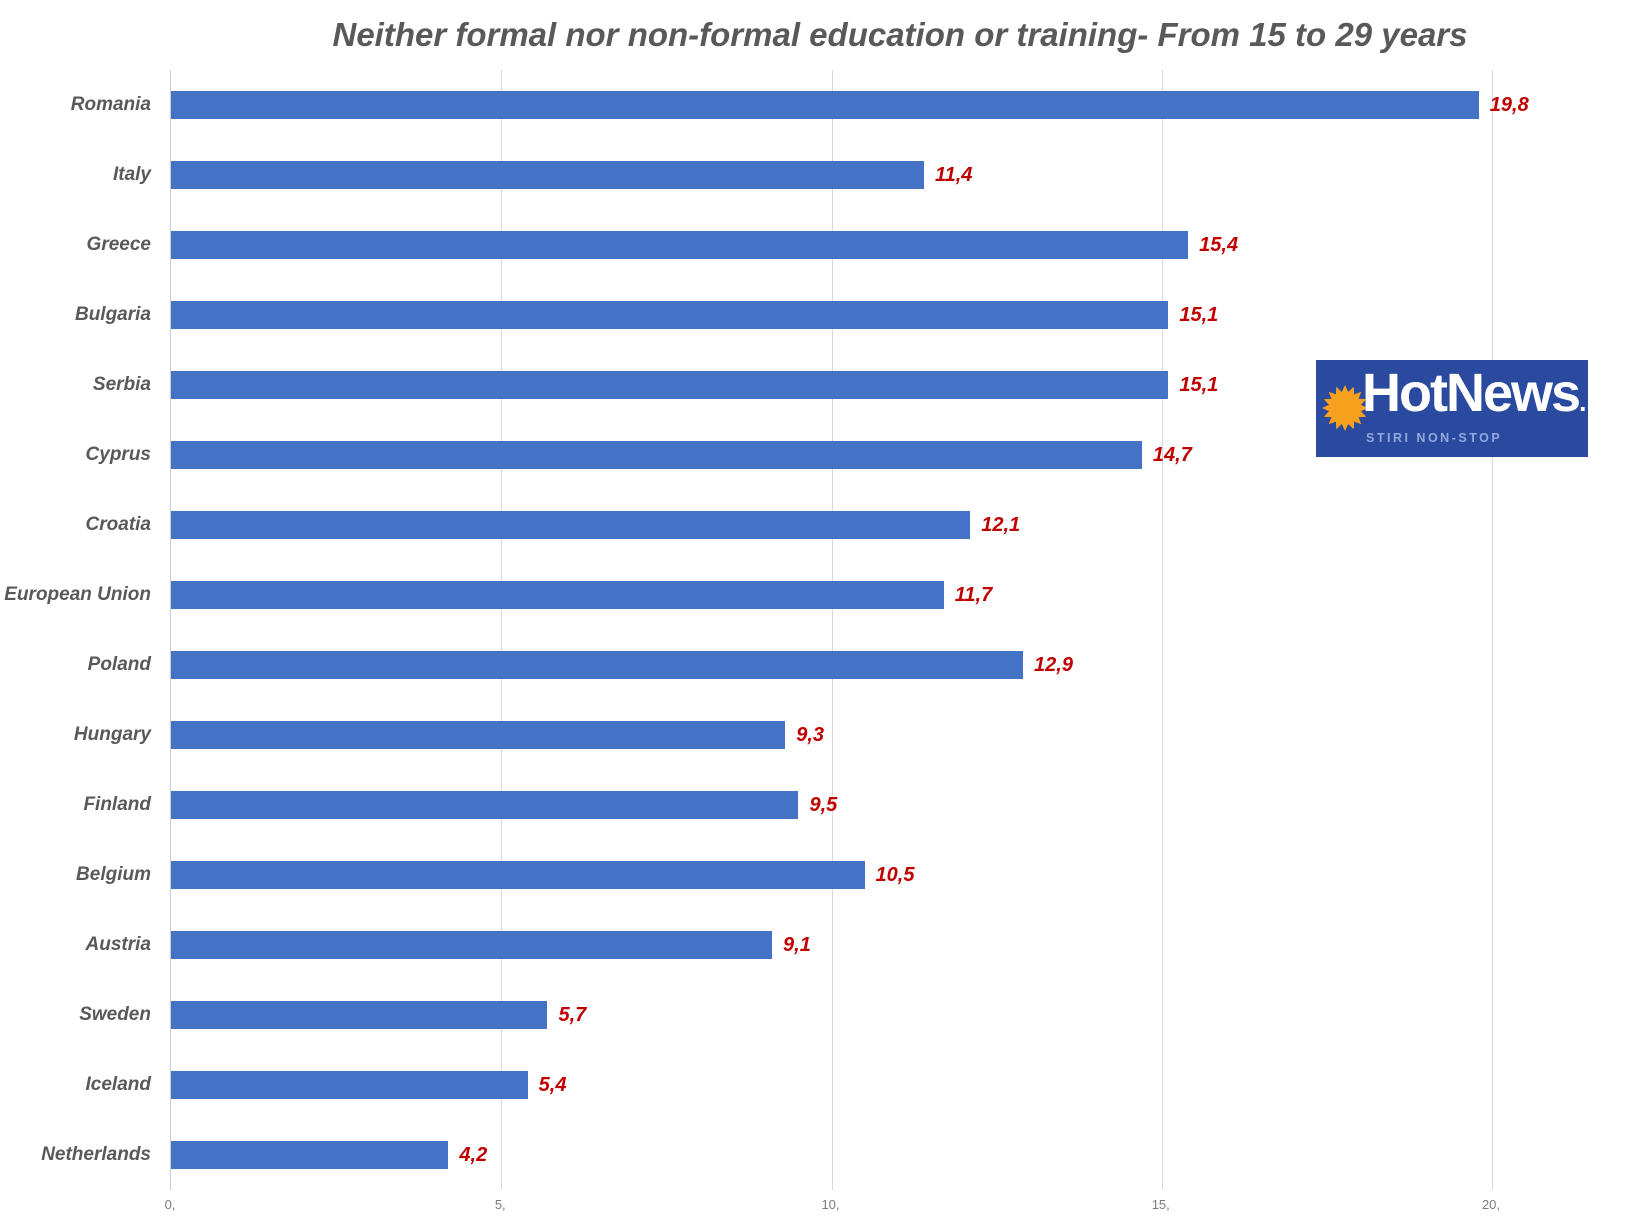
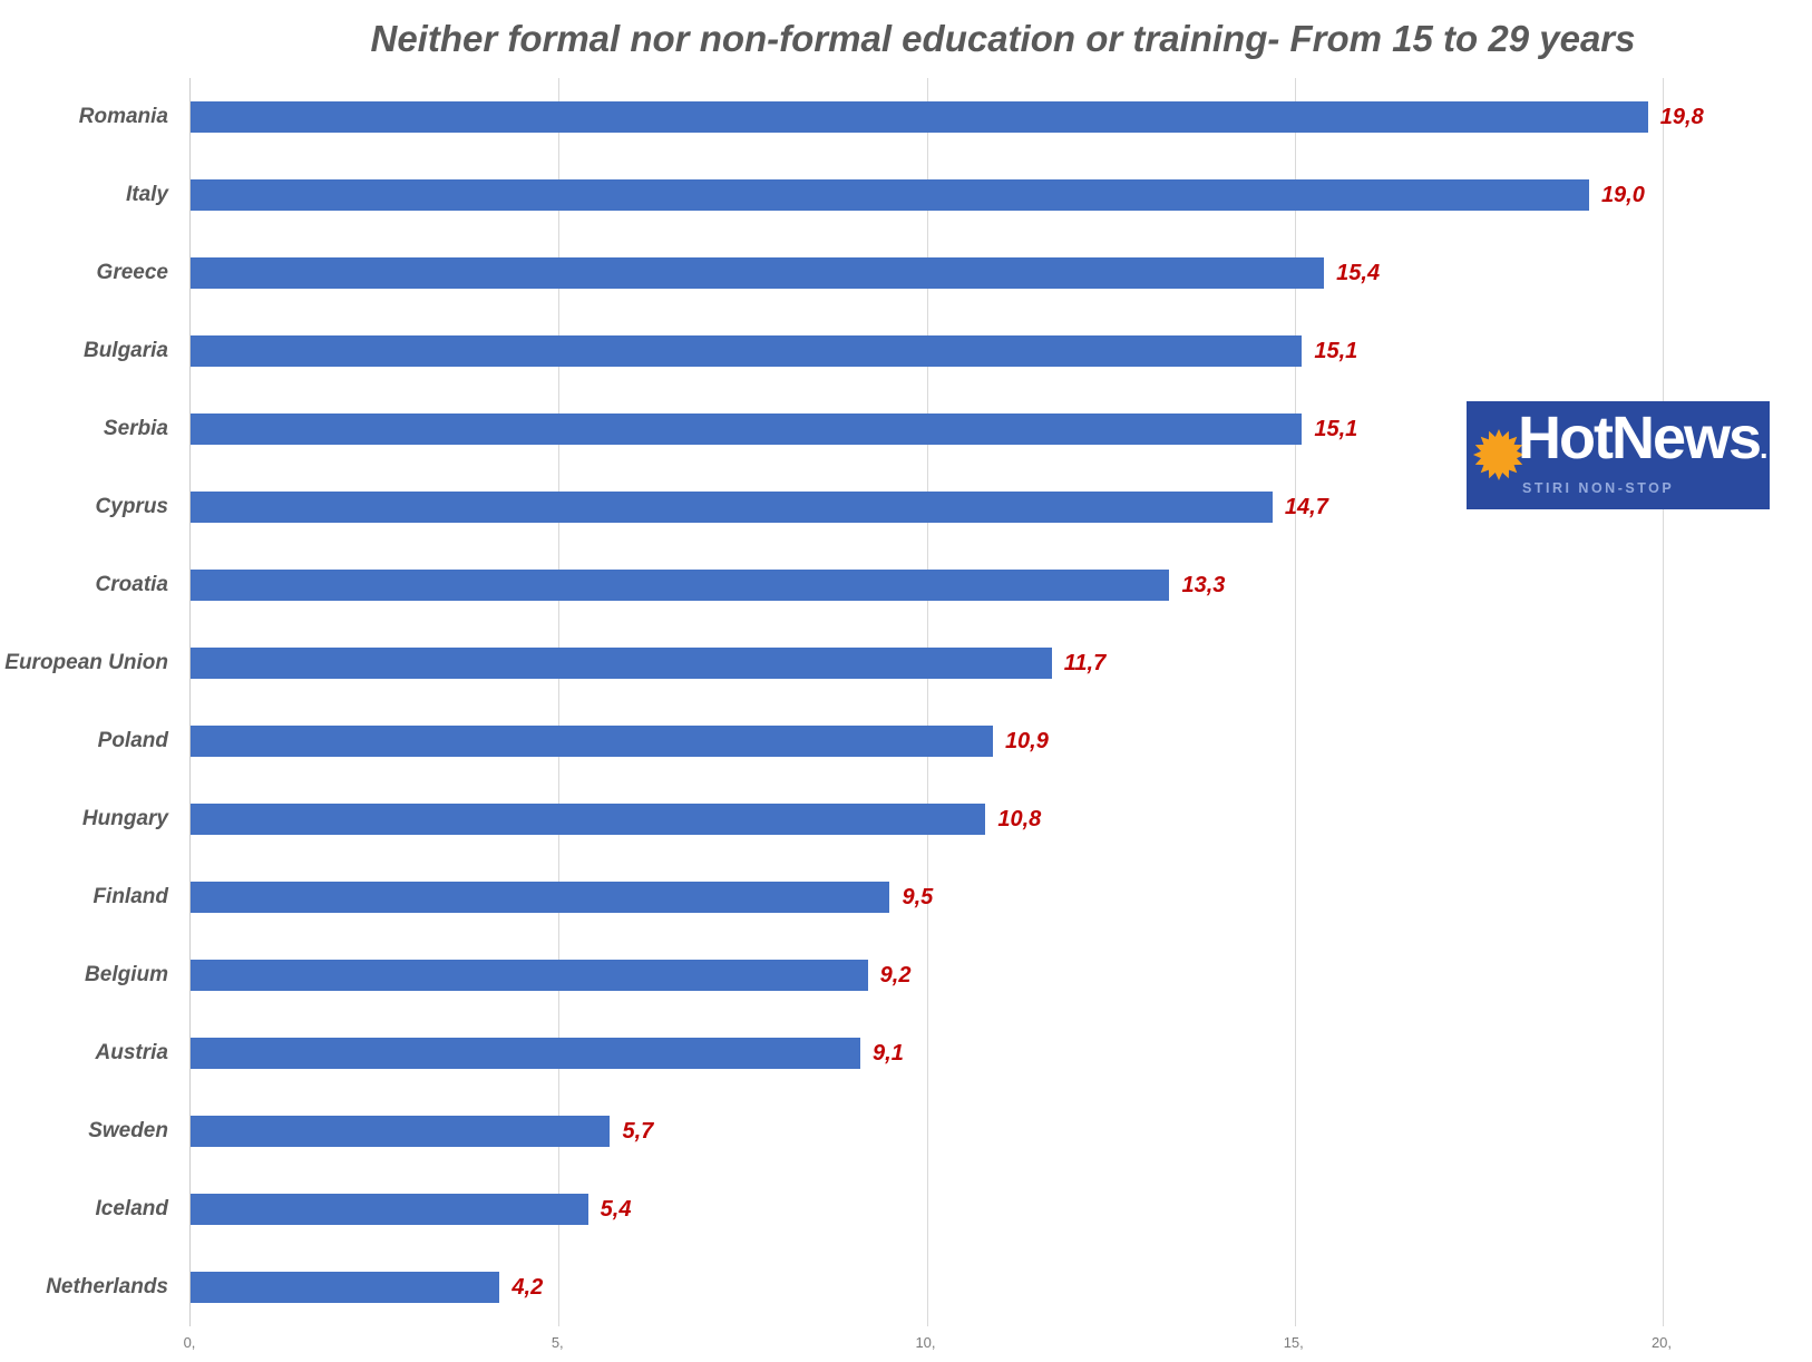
Italy: 11,4 -> 19,0
Croatia: 12,1 -> 13,3
Poland: 12,9 -> 10,9
Hungary: 9,3 -> 10,8
Belgium: 10,5 -> 9,2
